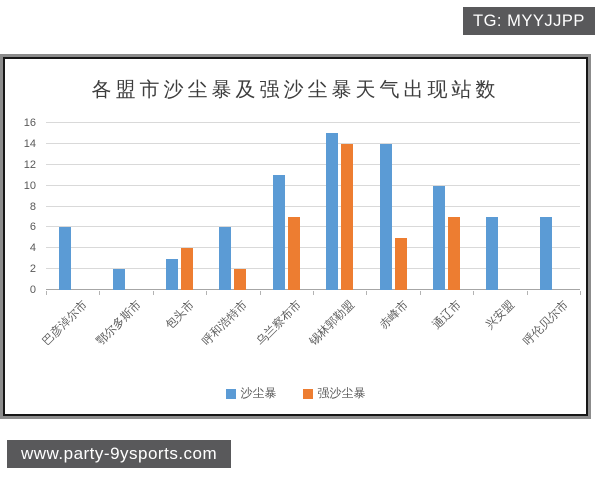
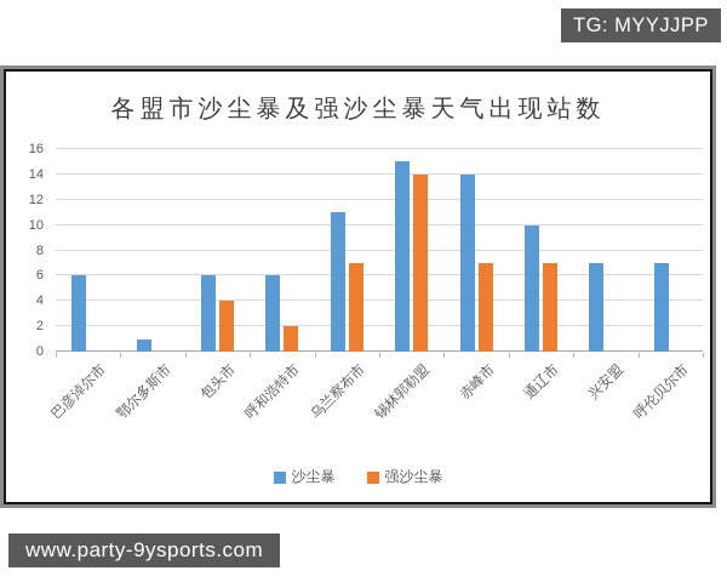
沙尘暴/鄂尔多斯市: 2 -> 1
沙尘暴/包头市: 3 -> 6
强沙尘暴/赤峰市: 5 -> 7
